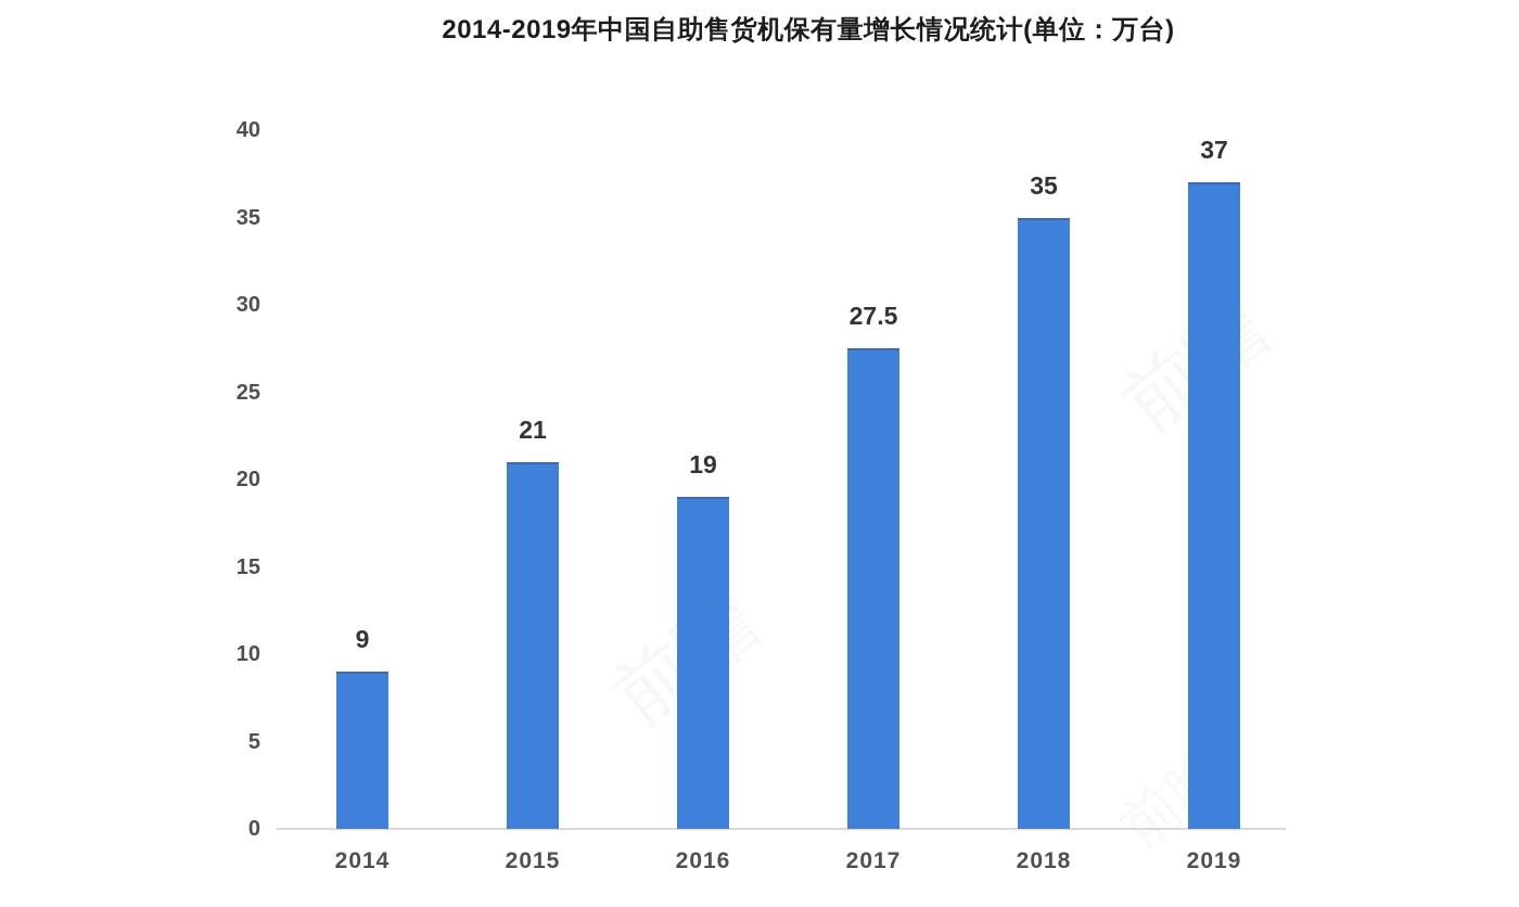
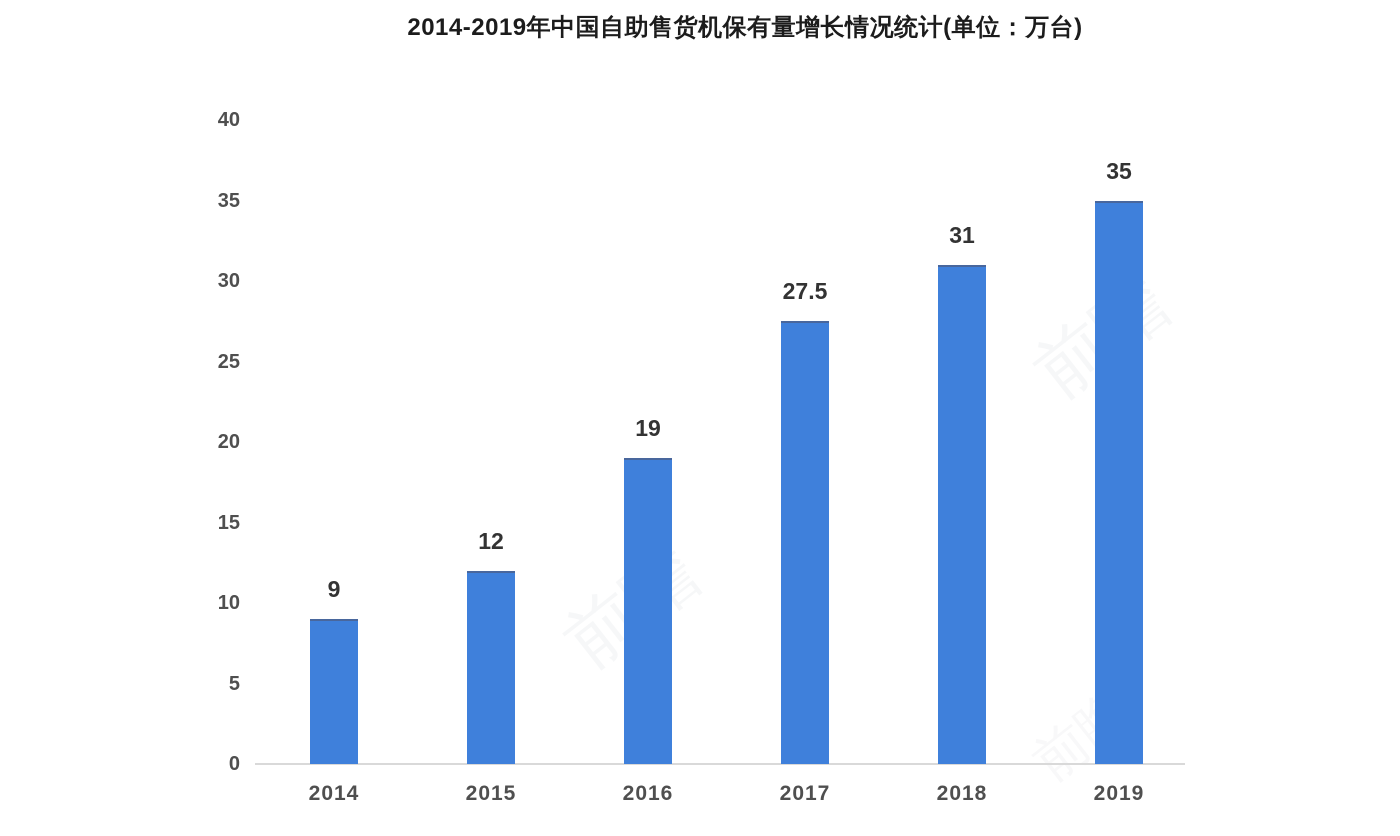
2015: 21 -> 12
2018: 35 -> 31
2019: 37 -> 35
